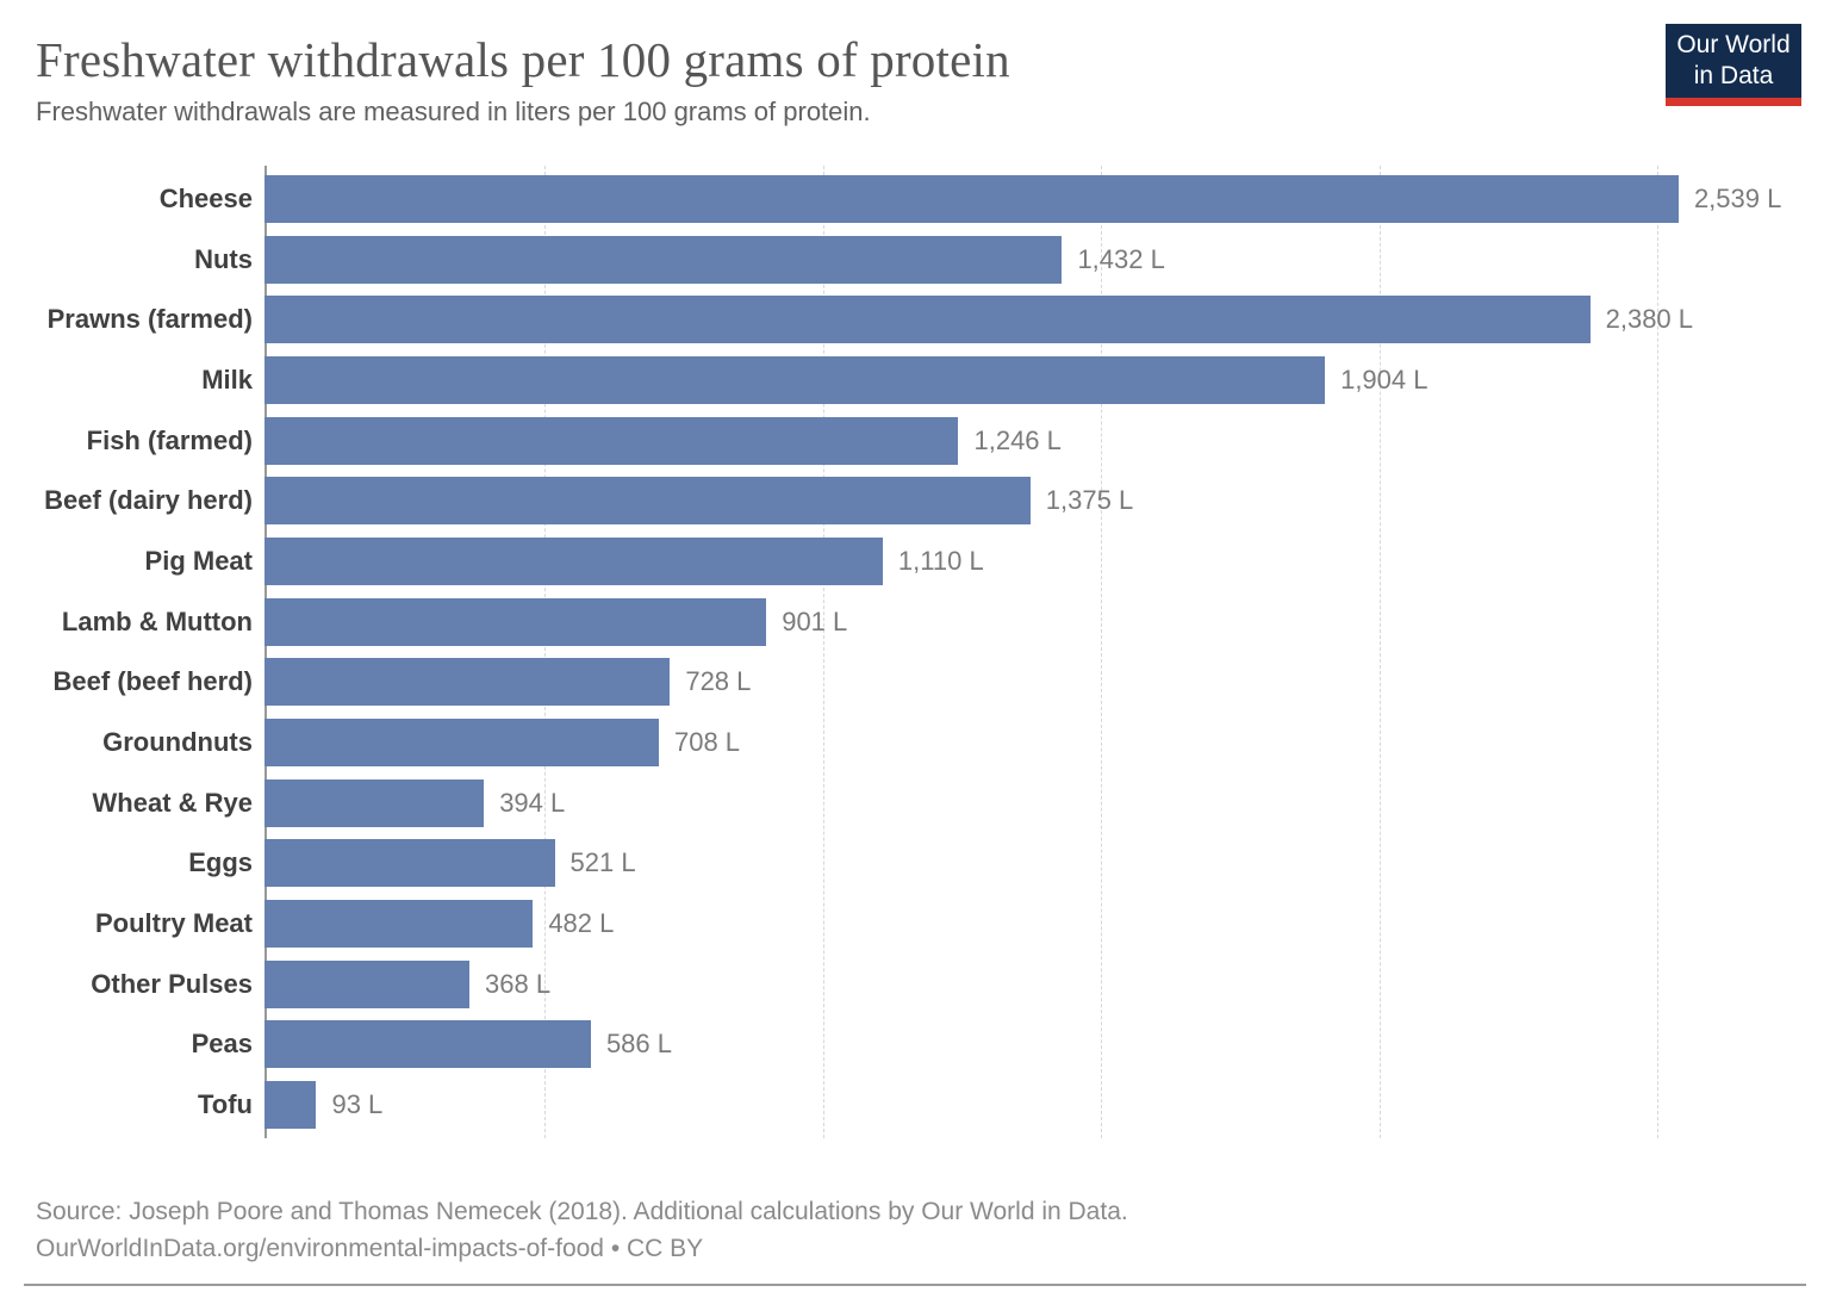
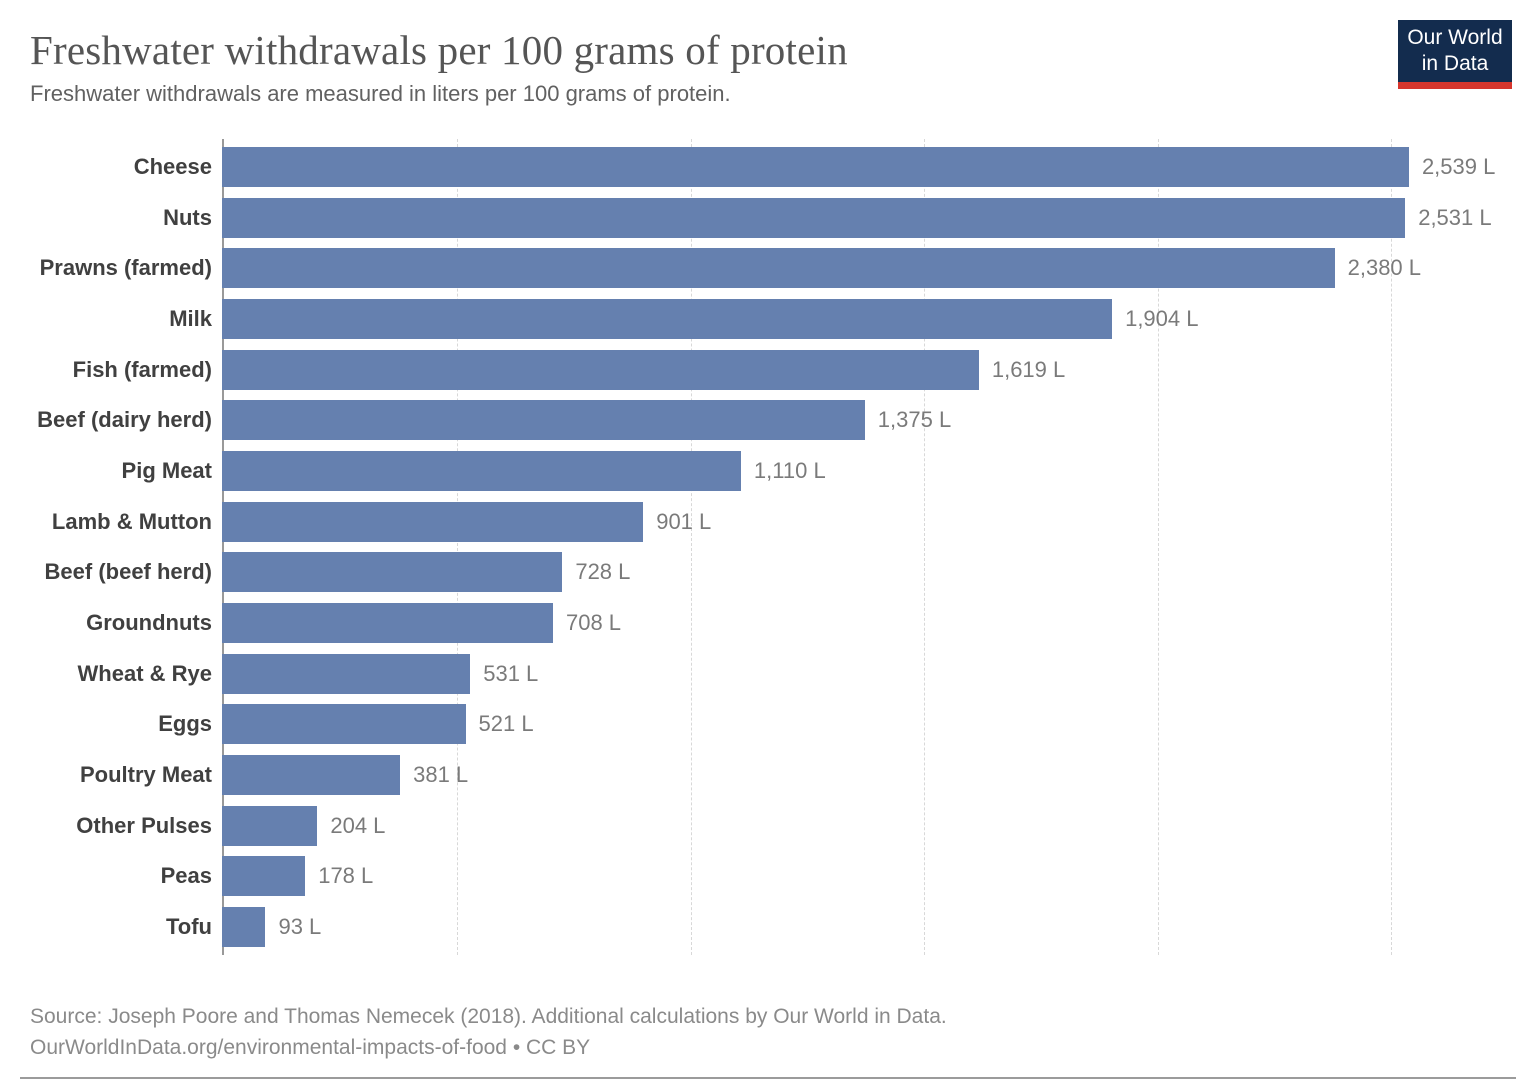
Nuts: 1,432 -> 2,531
Fish (farmed): 1,246 -> 1,619
Wheat & Rye: 394 -> 531
Poultry Meat: 482 -> 381
Other Pulses: 368 -> 204
Peas: 586 -> 178
